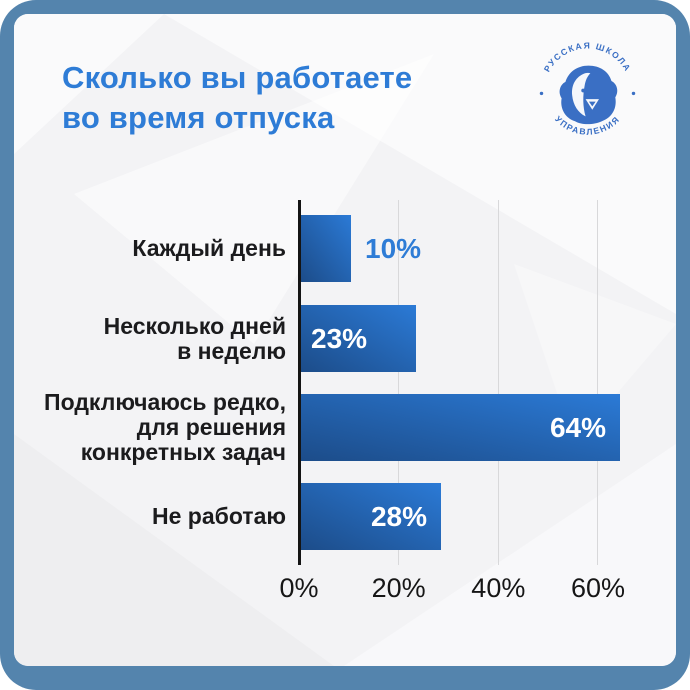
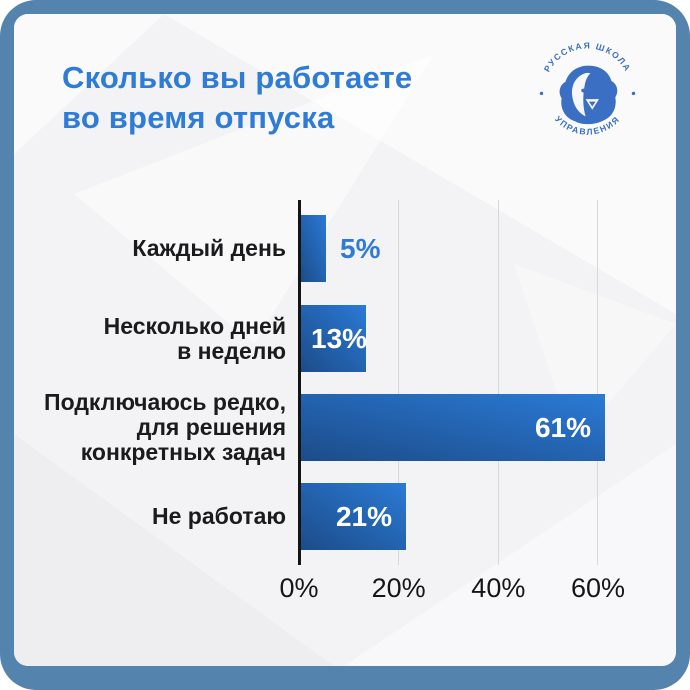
Каждый день: 10% -> 5%
Несколько дней в неделю: 23% -> 13%
Подключаюсь редко, для решения конкретных задач: 64% -> 61%
Не работаю: 28% -> 21%
